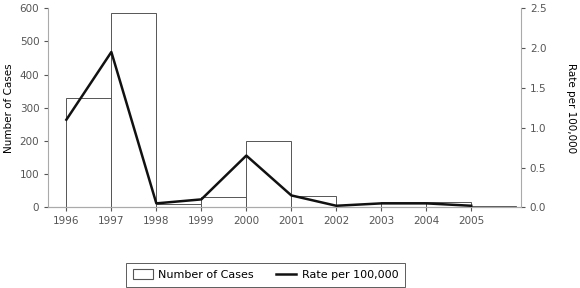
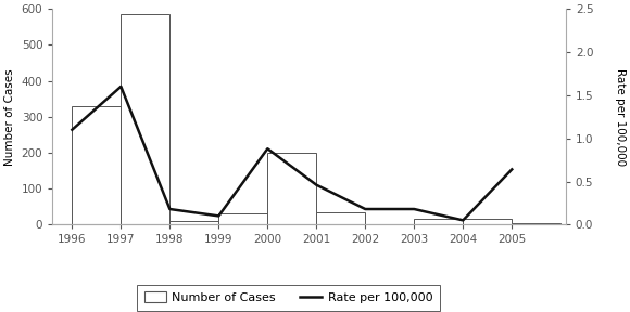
Rate per 100,000/1997: 1.95 -> 1.60
Rate per 100,000/1998: 0.05 -> 0.18
Rate per 100,000/2000: 0.65 -> 0.88
Rate per 100,000/2001: 0.15 -> 0.46
Rate per 100,000/2002: 0.02 -> 0.18
Rate per 100,000/2003: 0.05 -> 0.18
Rate per 100,000/2005: 0.02 -> 0.64
